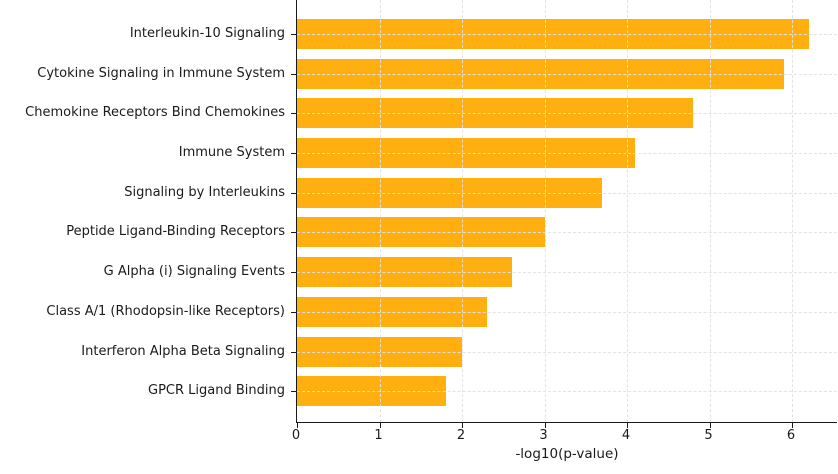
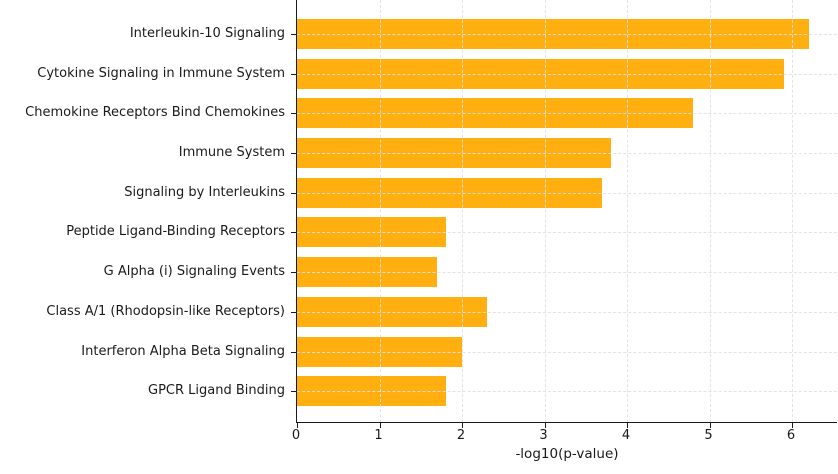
Immune System: 4.1 -> 3.8
Peptide Ligand-Binding Receptors: 3.0 -> 1.8
G Alpha (i) Signaling Events: 2.6 -> 1.7
